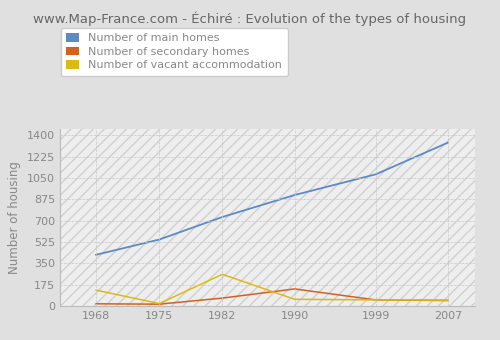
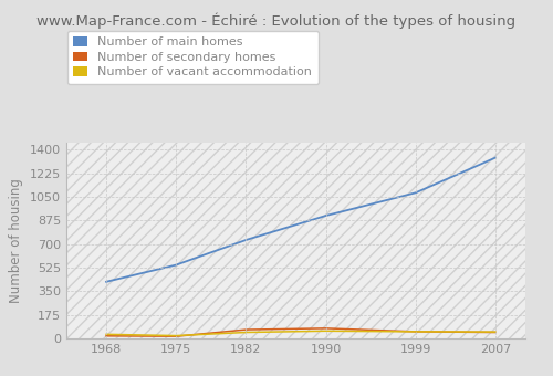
Number of vacant accommodation/1968: 130 -> 30
Number of vacant accommodation/1982: 260 -> 40
Number of secondary homes/1990: 140 -> 80
